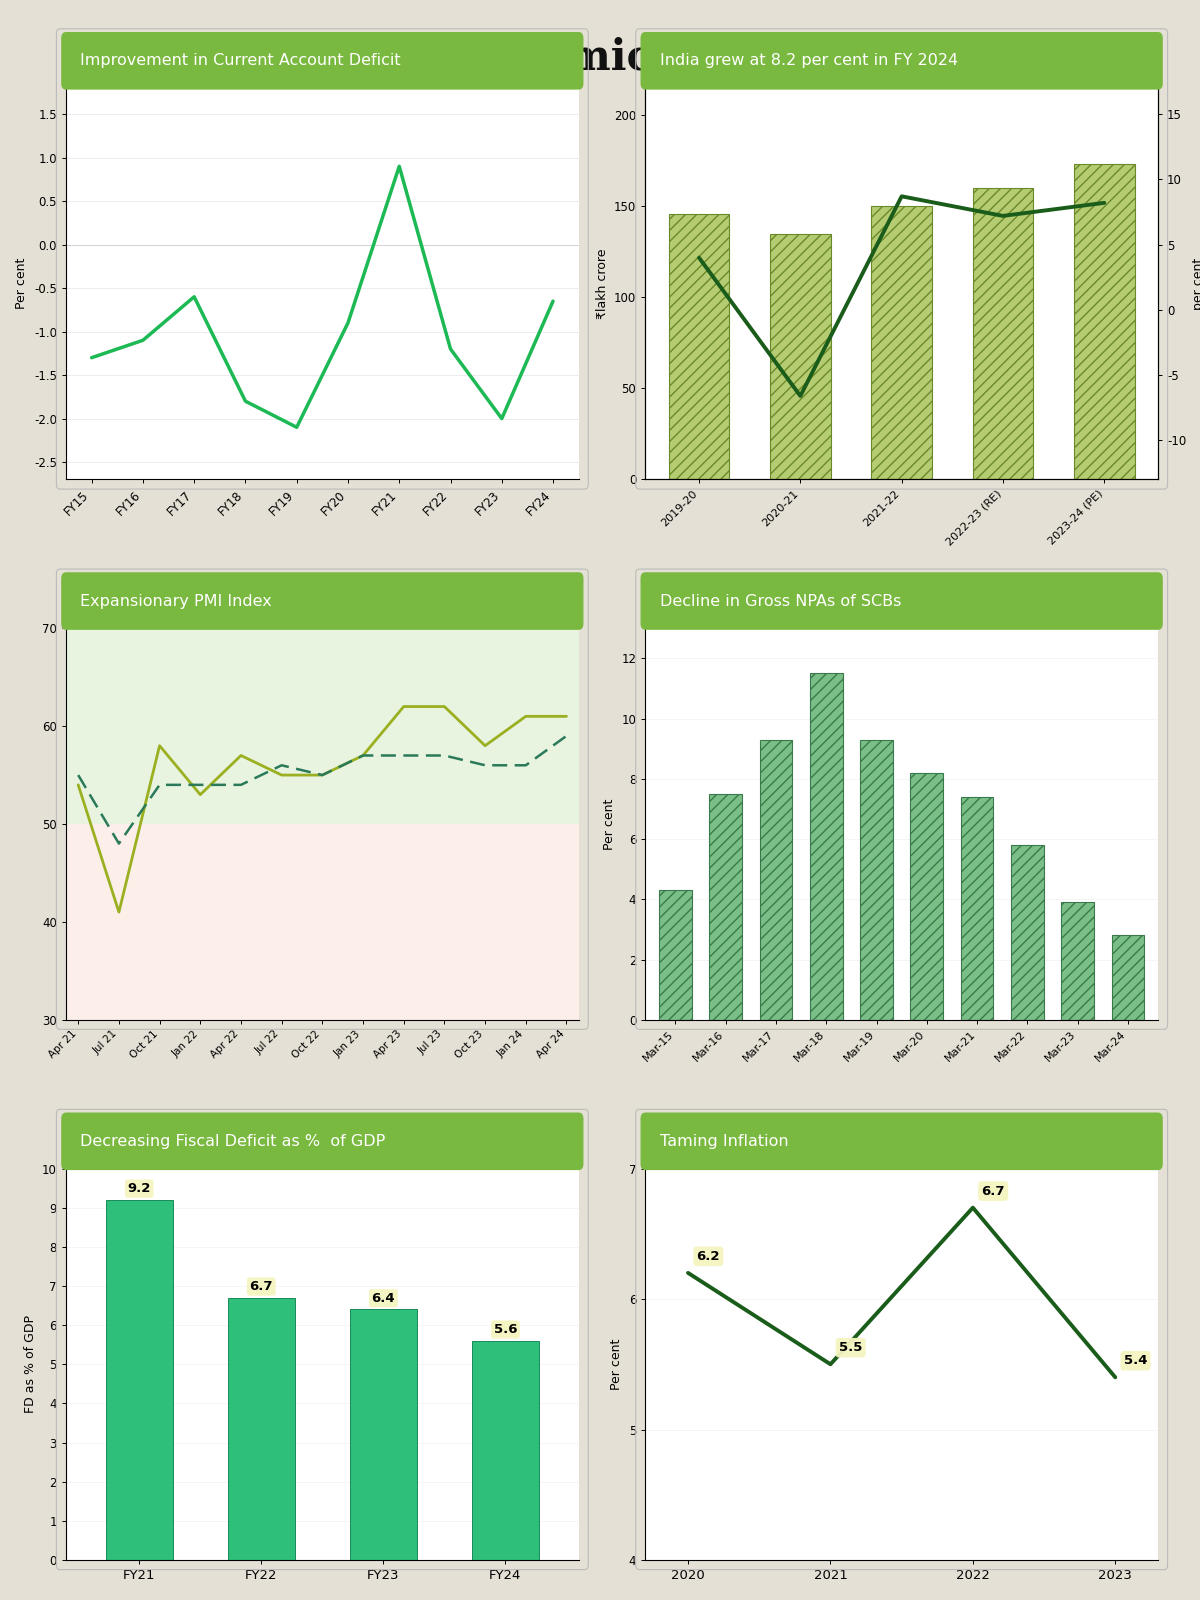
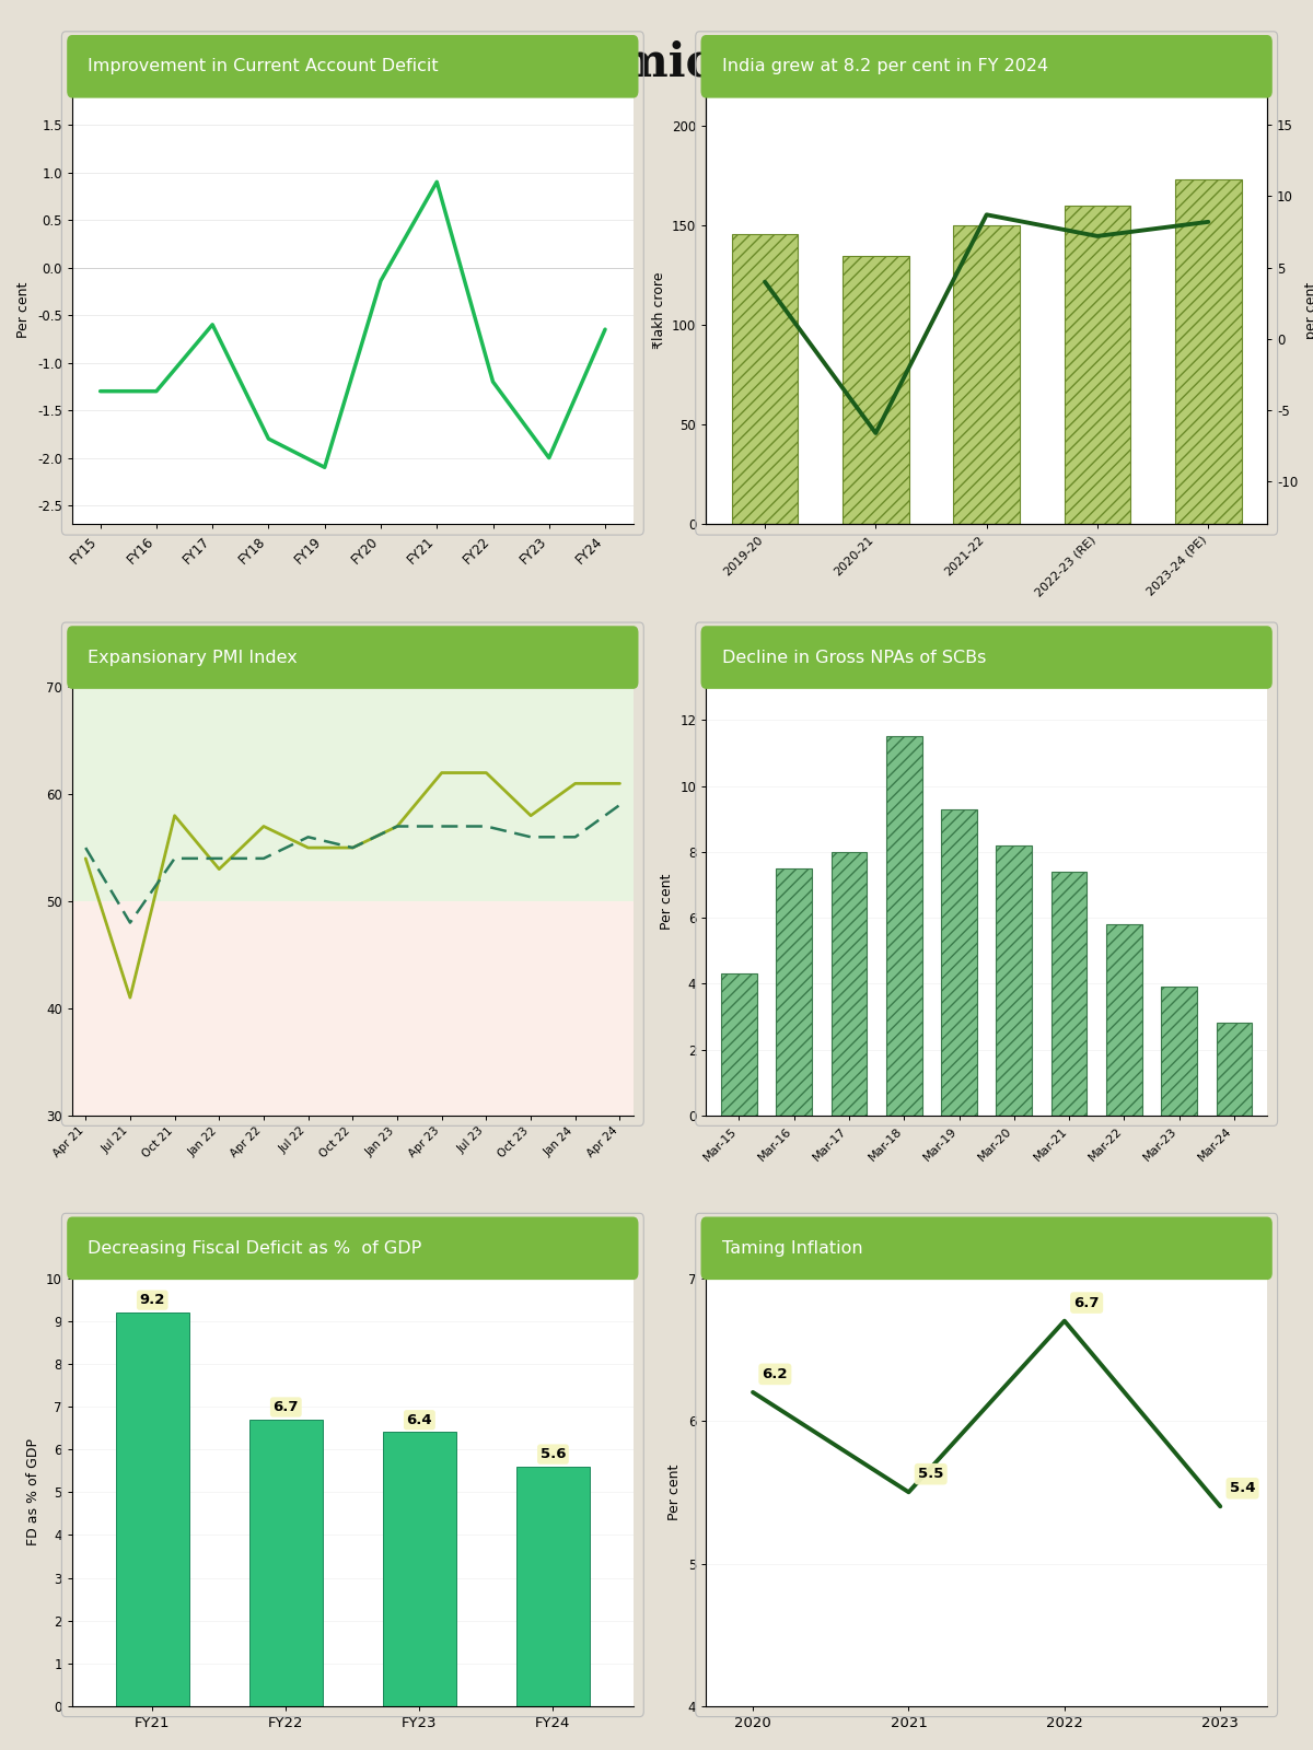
FY16: -1.10 -> -1.30
FY20: -0.90 -> -0.14
Mar-17: 9.3 -> 8.0
